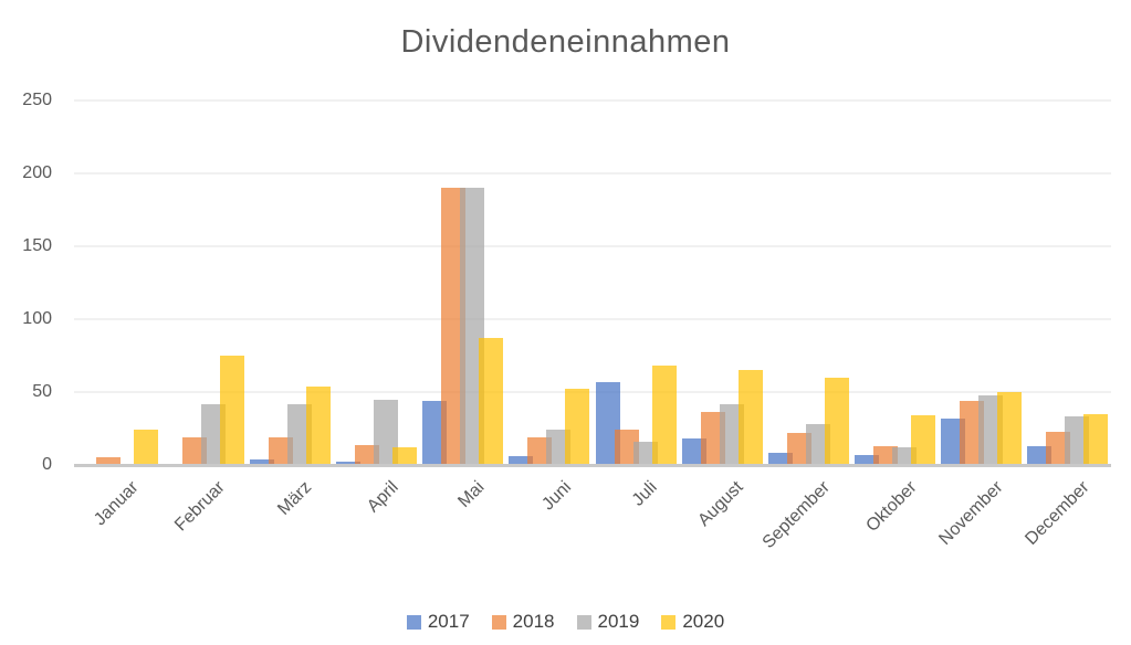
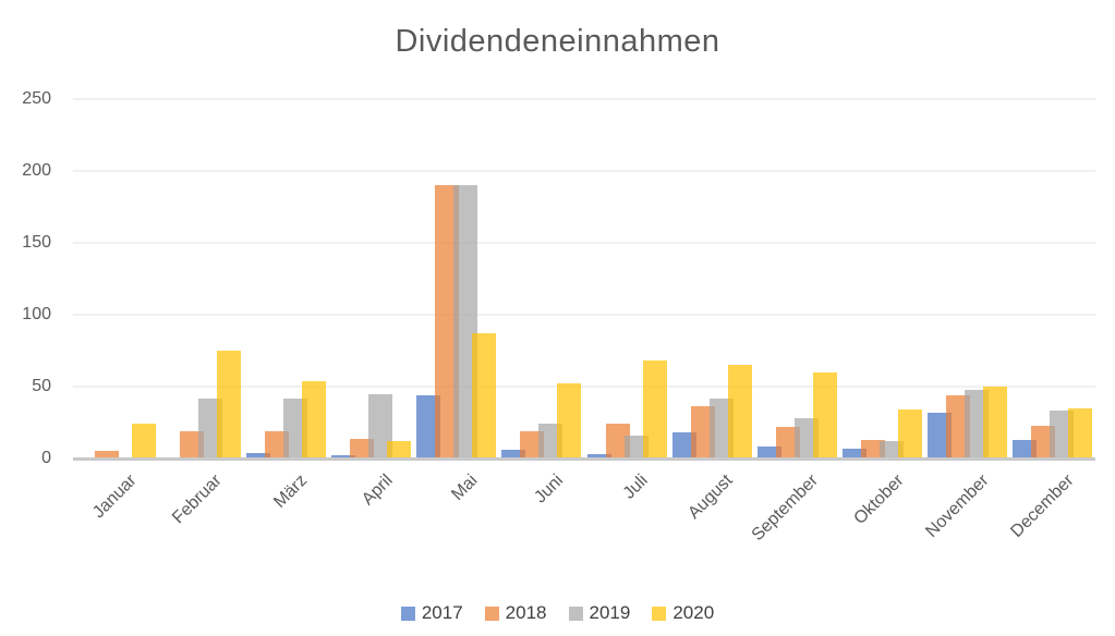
2017/Juli: 57 -> 3
